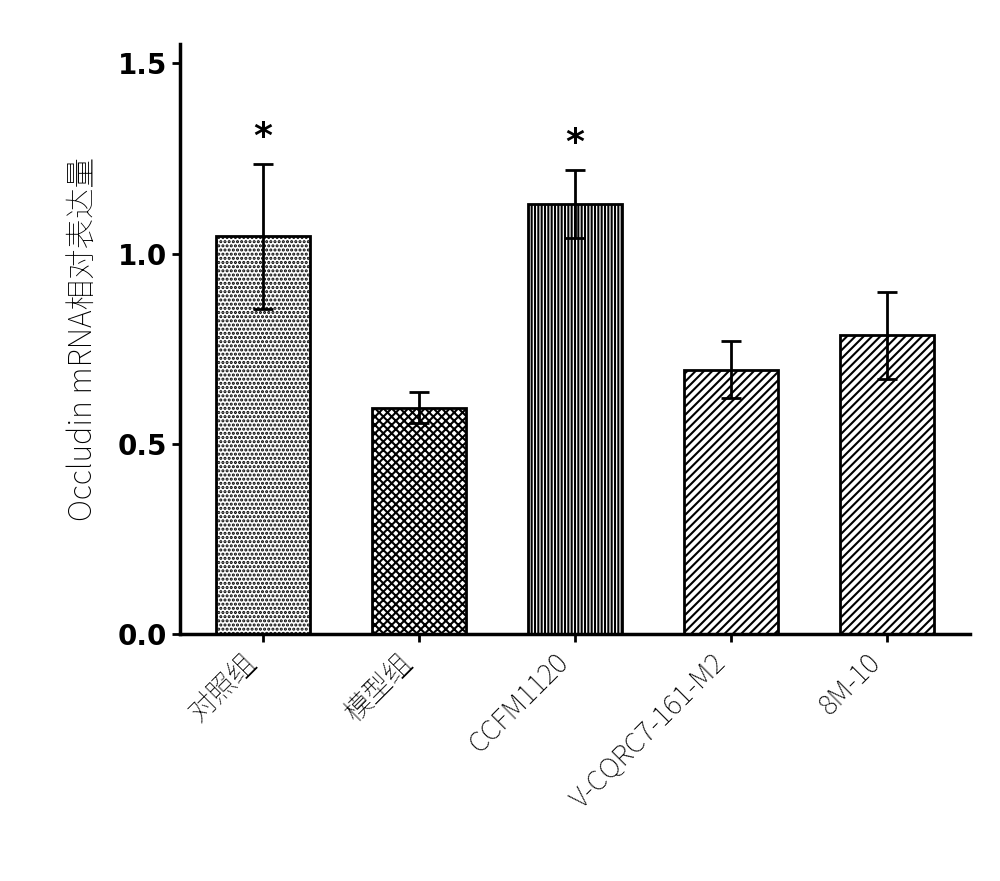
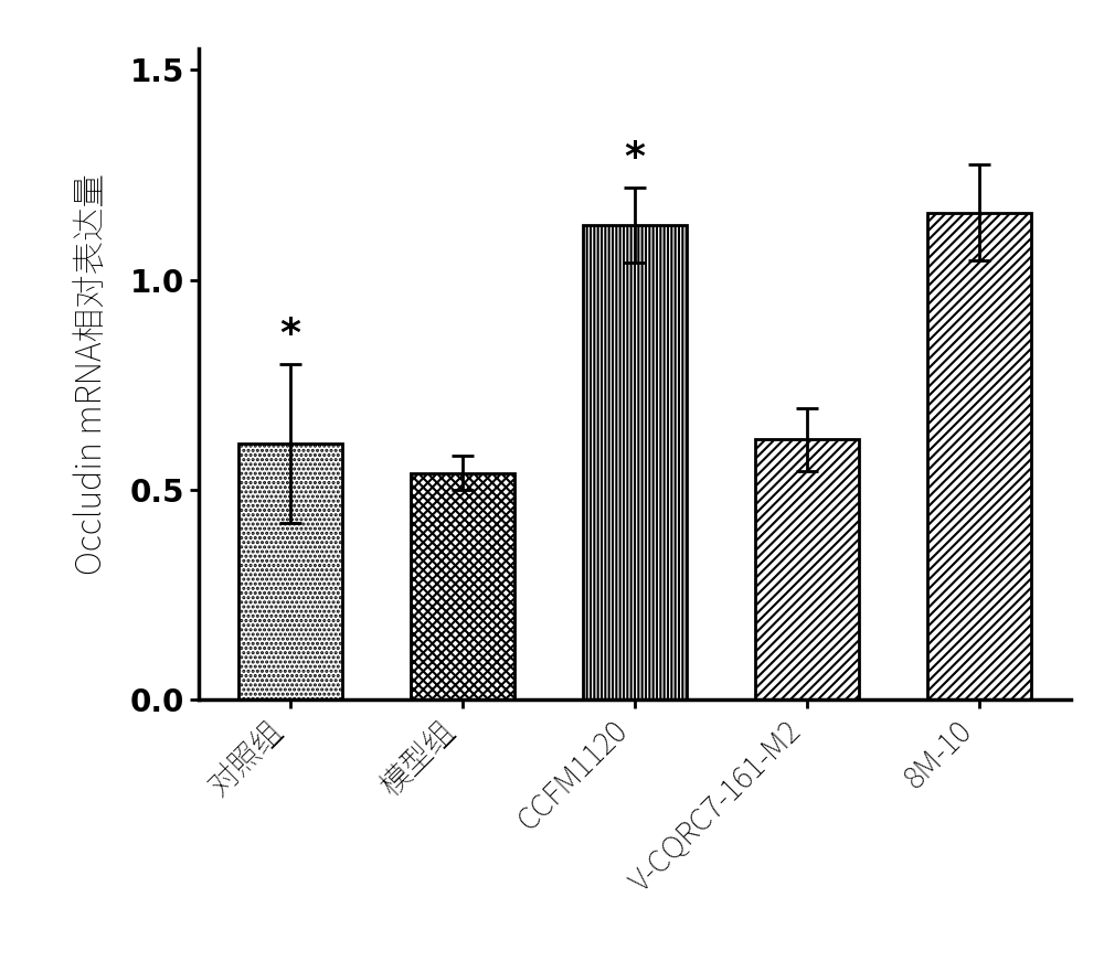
对照组: 1.045 -> 0.610
模型组: 0.595 -> 0.540
V-CQRC7-161-M2: 0.695 -> 0.620
8M-10: 0.785 -> 1.160
